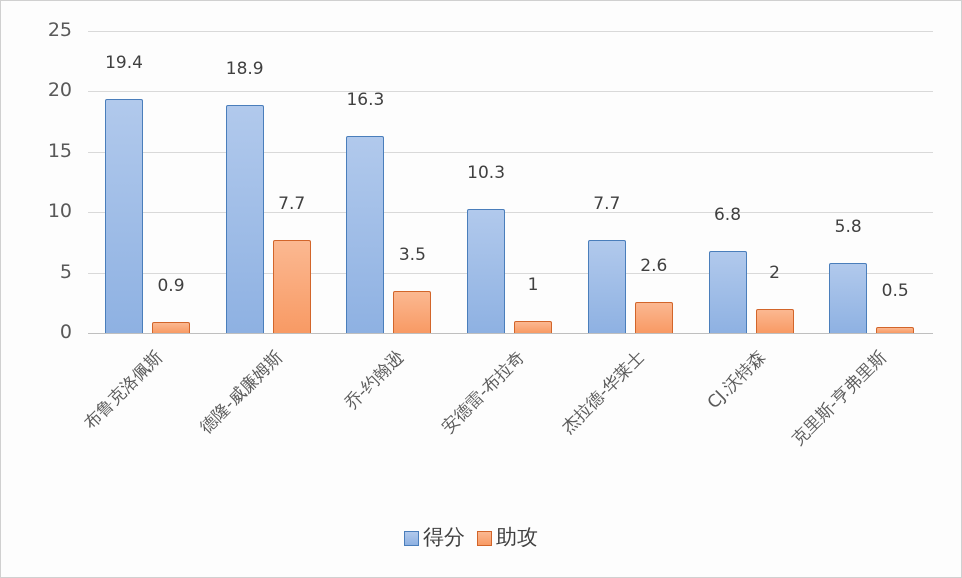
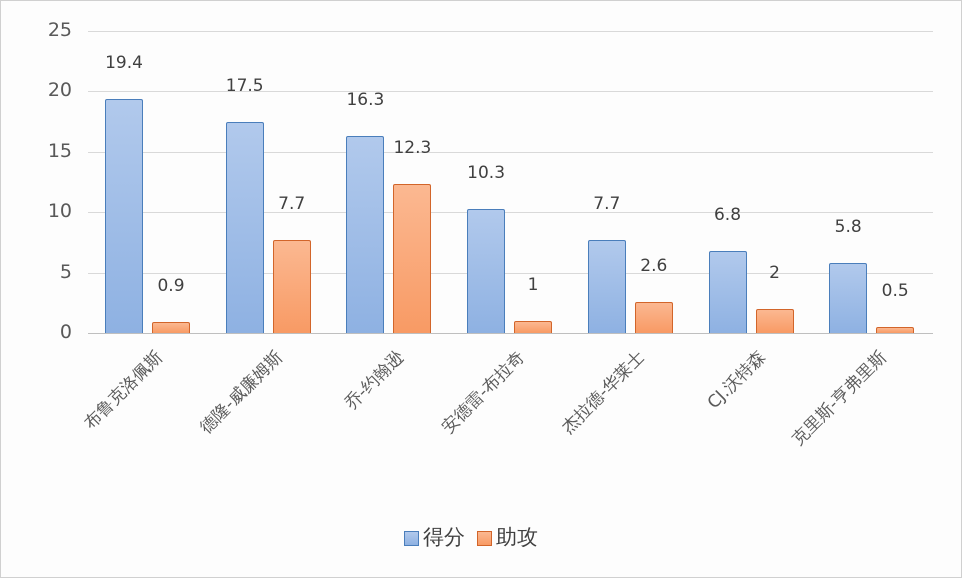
得分/德隆-威廉姆斯: 18.9 -> 17.5
助攻/乔-约翰逊: 3.5 -> 12.3
